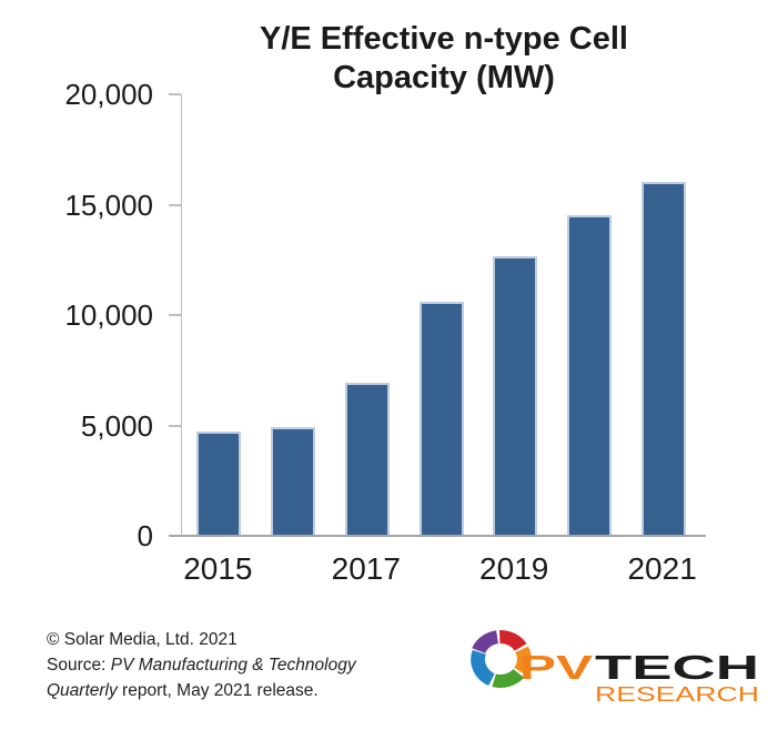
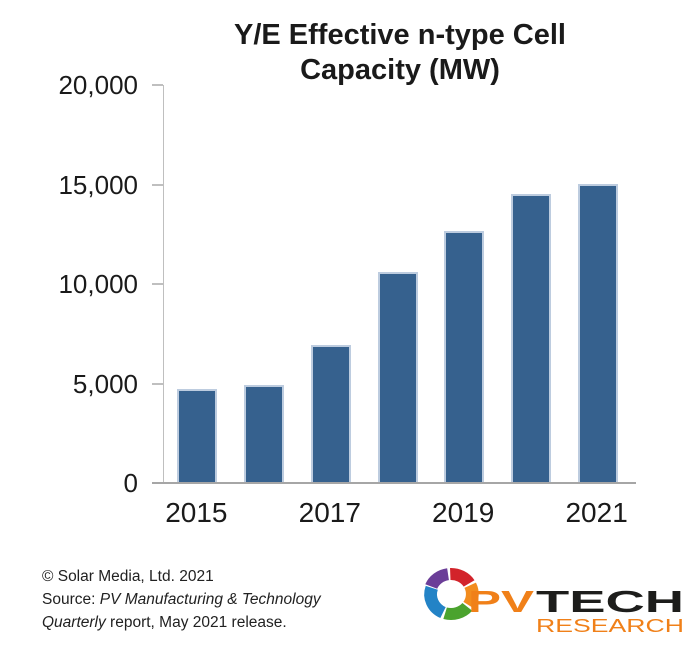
2021: 16000 -> 15000
